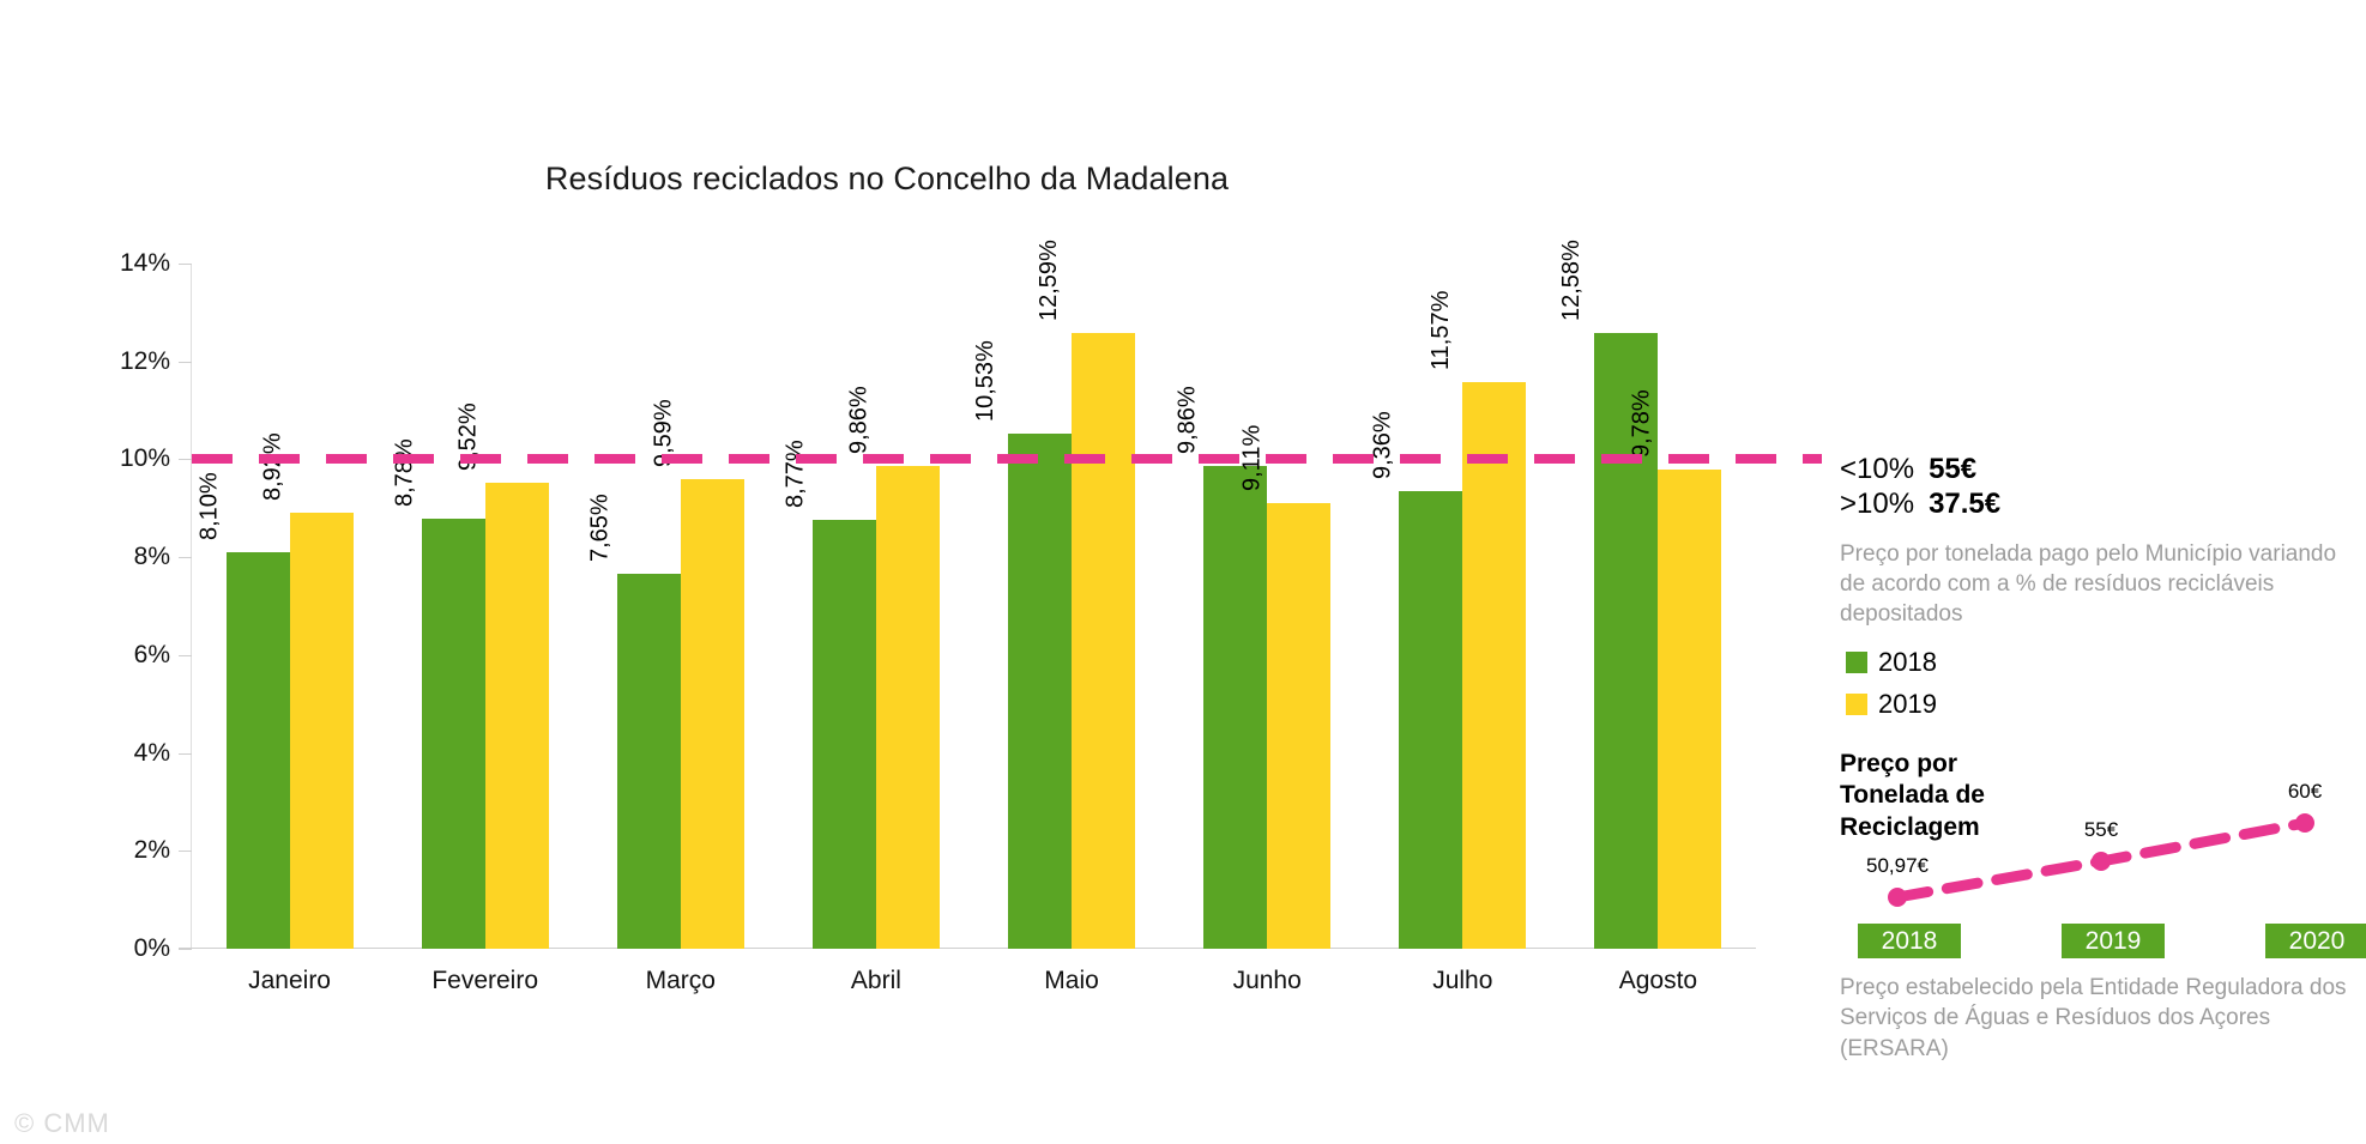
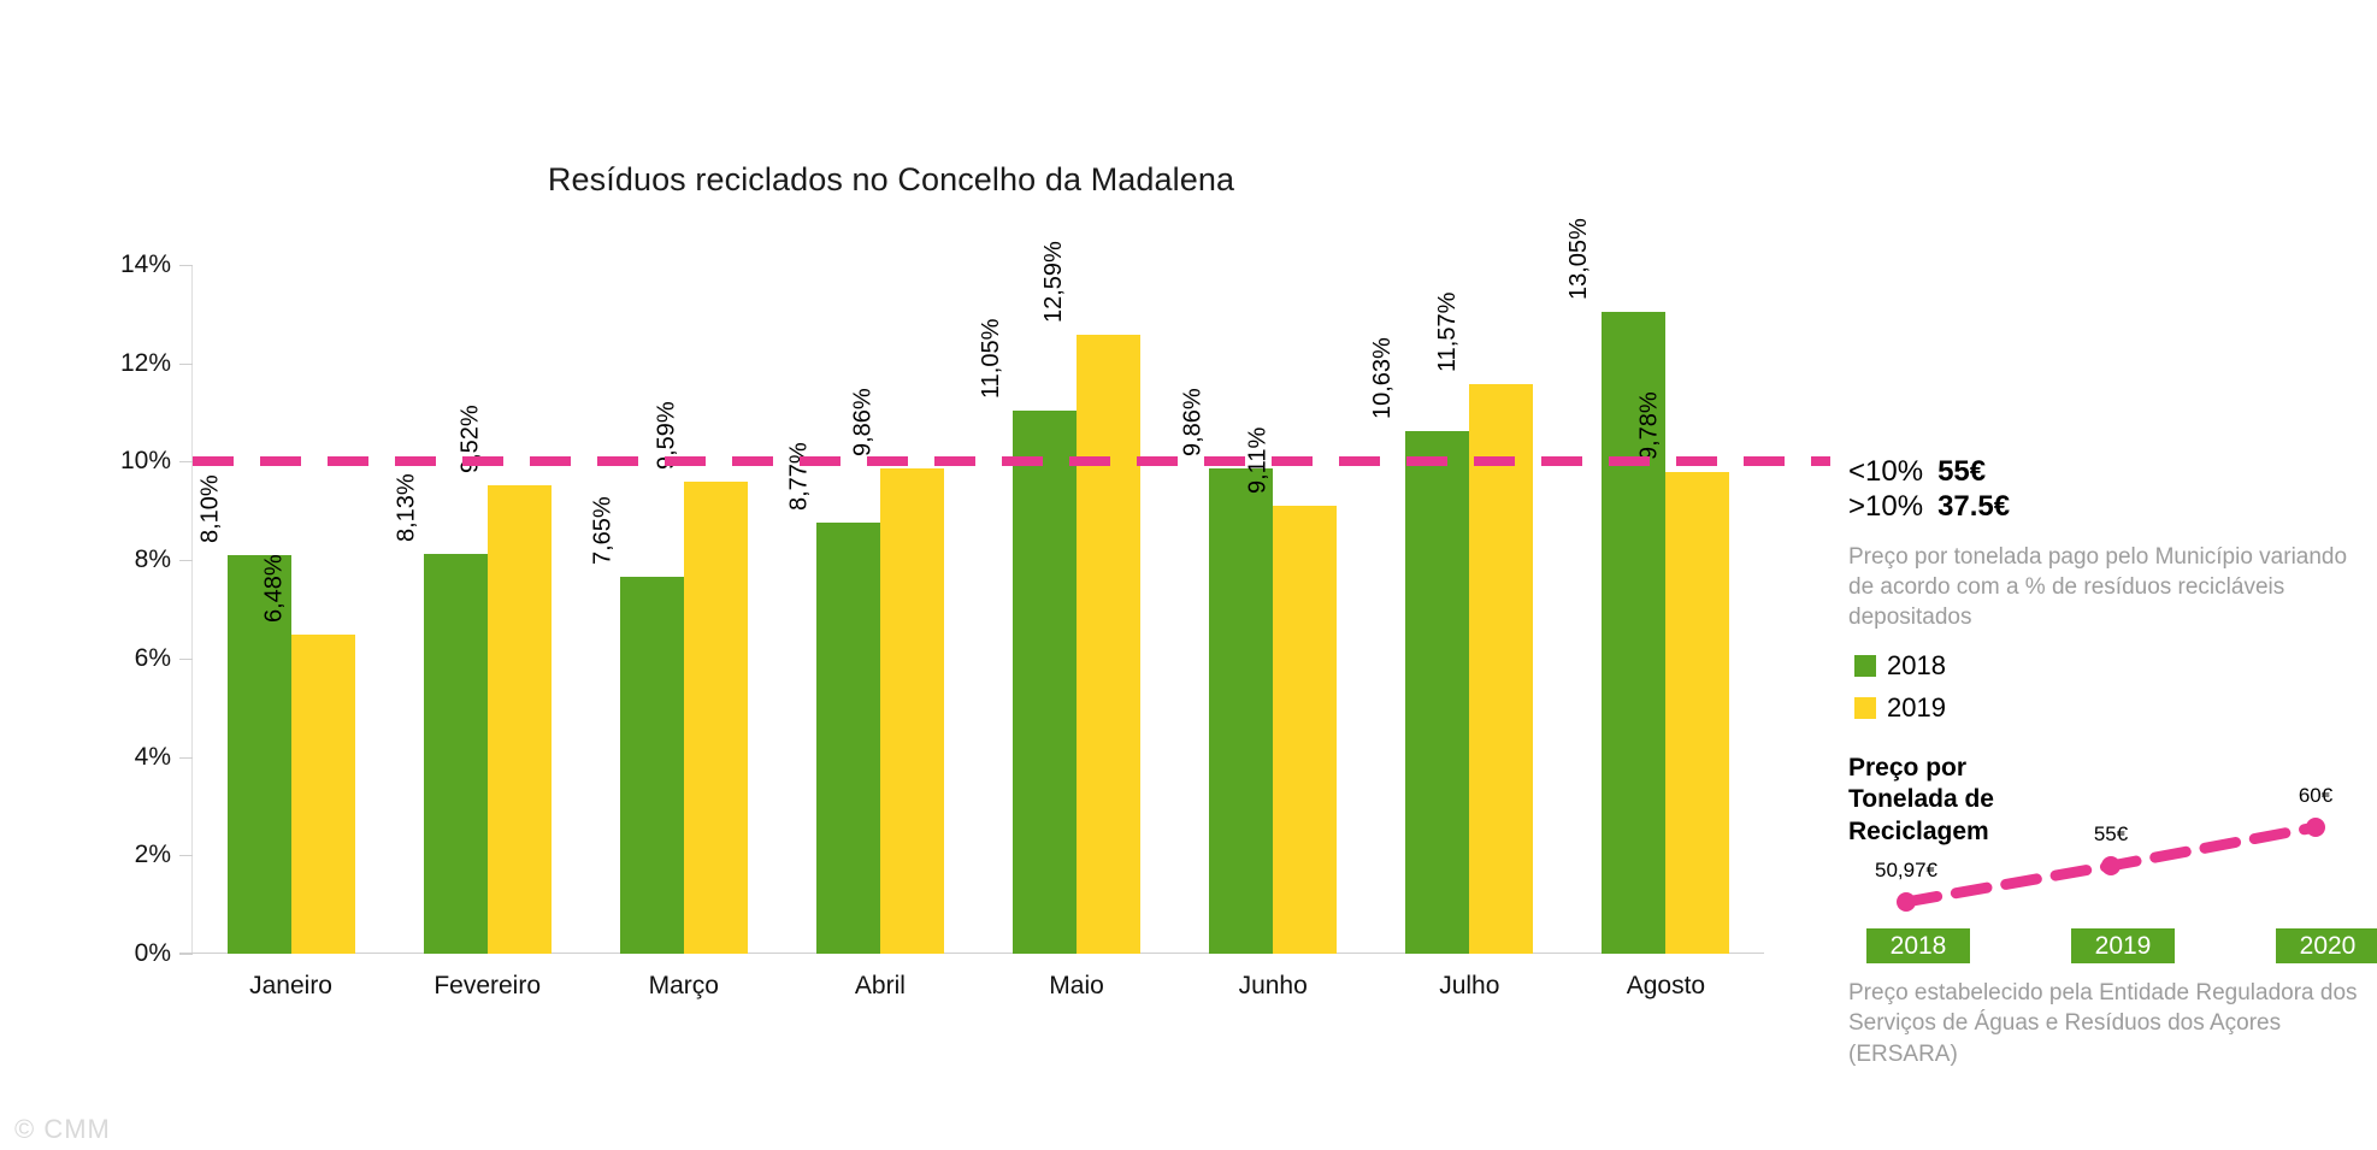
2019/Janeiro: 8,92% -> 6,48%
2018/Fevereiro: 8,78% -> 8,13%
2018/Maio: 10,53% -> 11,05%
2018/Julho: 9,36% -> 10,63%
2018/Agosto: 12,58% -> 13,05%
